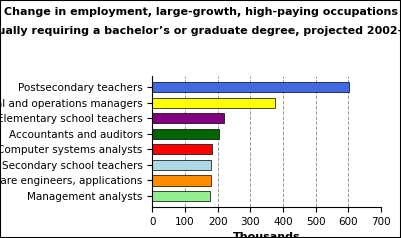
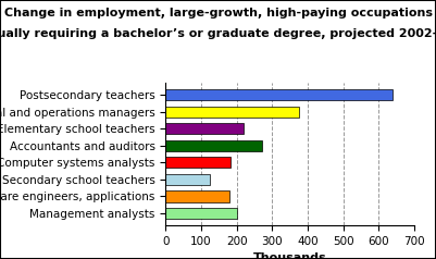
Postsecondary teachers: 603 -> 640
Accountants and auditors: 205 -> 270
Secondary school teachers: 178 -> 125
Management analysts: 176 -> 200
